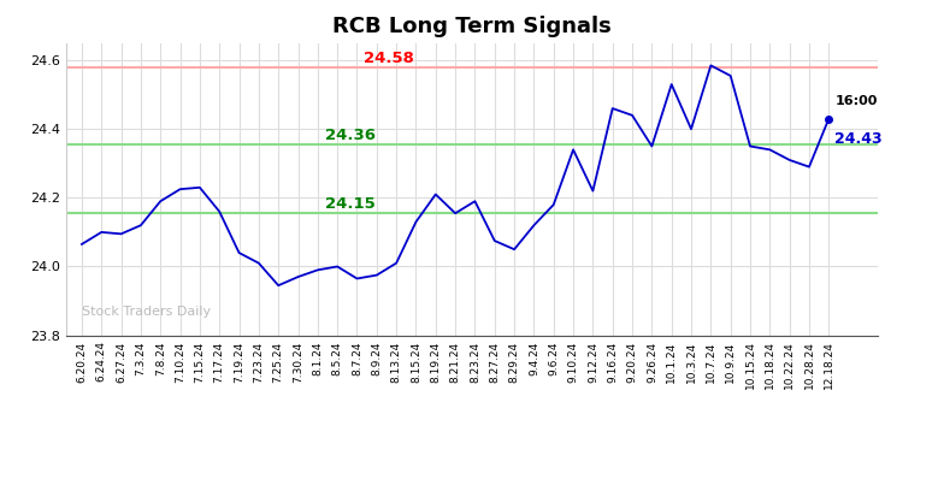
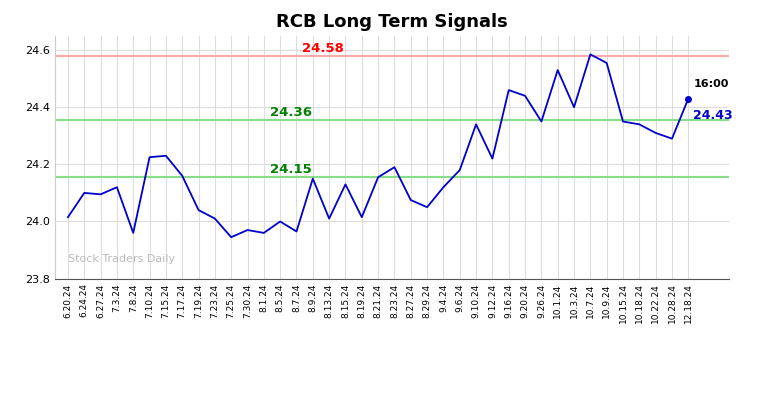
6.20.24: 24.065 -> 24.015
7.8.24: 24.190 -> 23.960
8.1.24: 23.990 -> 23.960
8.9.24: 23.975 -> 24.150
8.19.24: 24.210 -> 24.015
